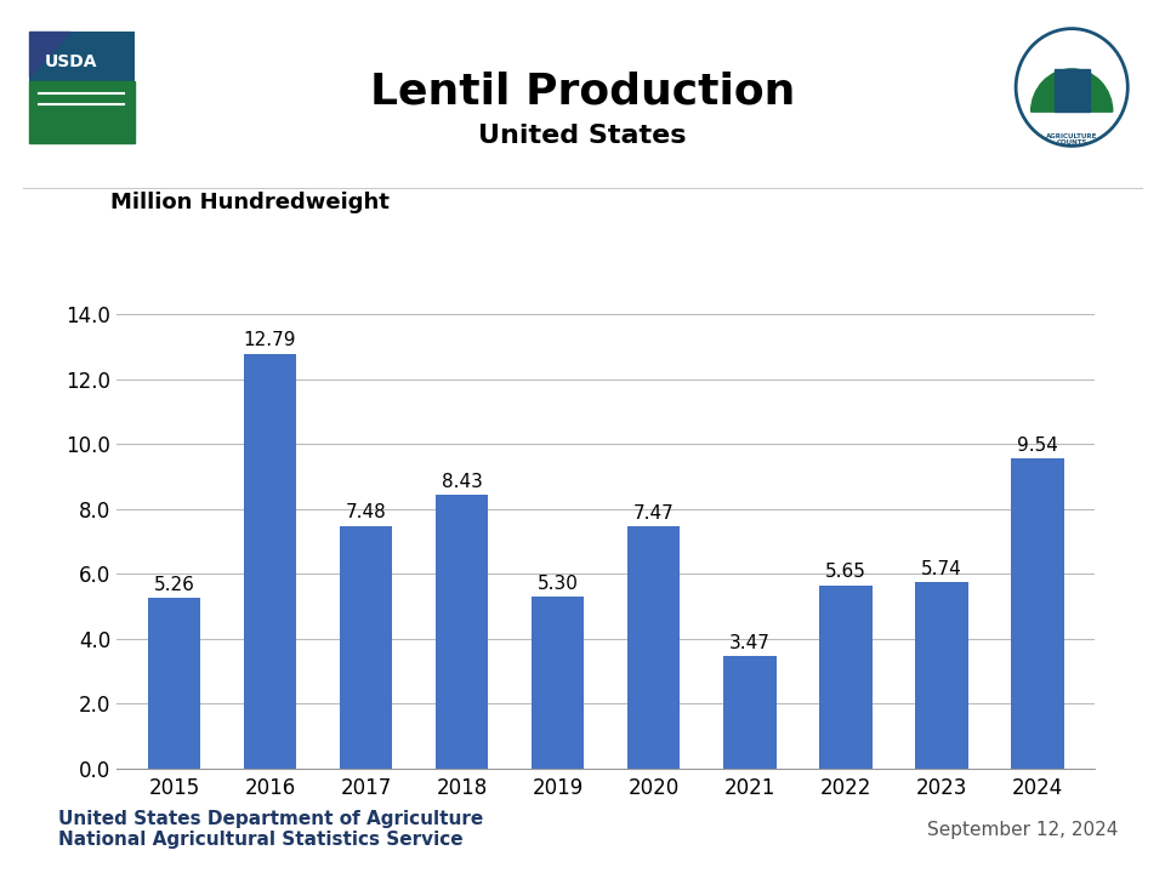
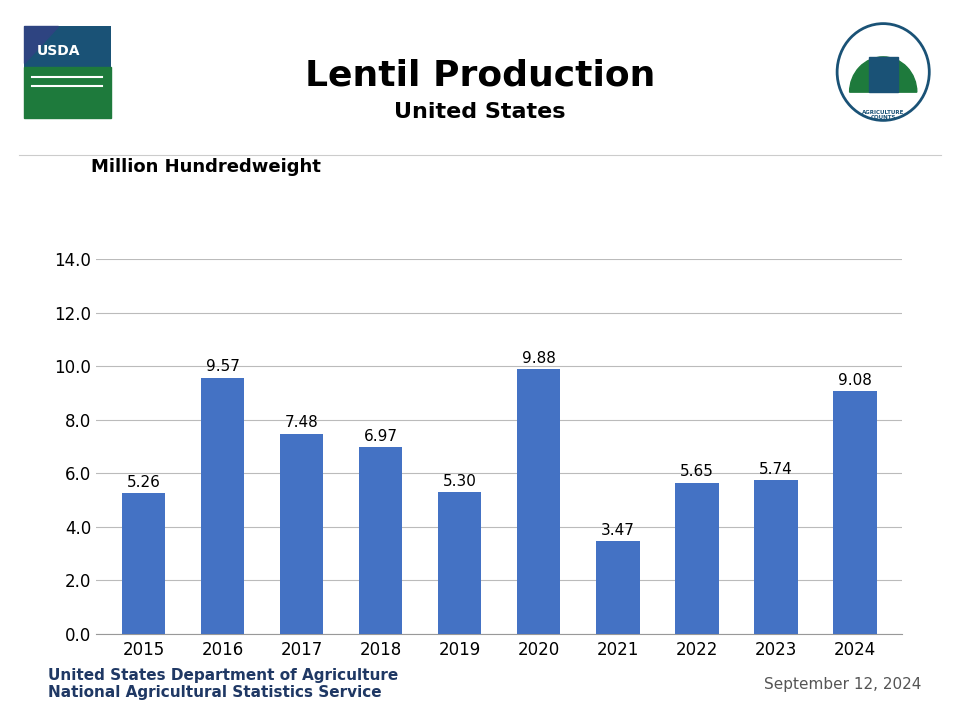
2016: 12.79 -> 9.57
2018: 8.43 -> 6.97
2020: 7.47 -> 9.88
2024: 9.54 -> 9.08
